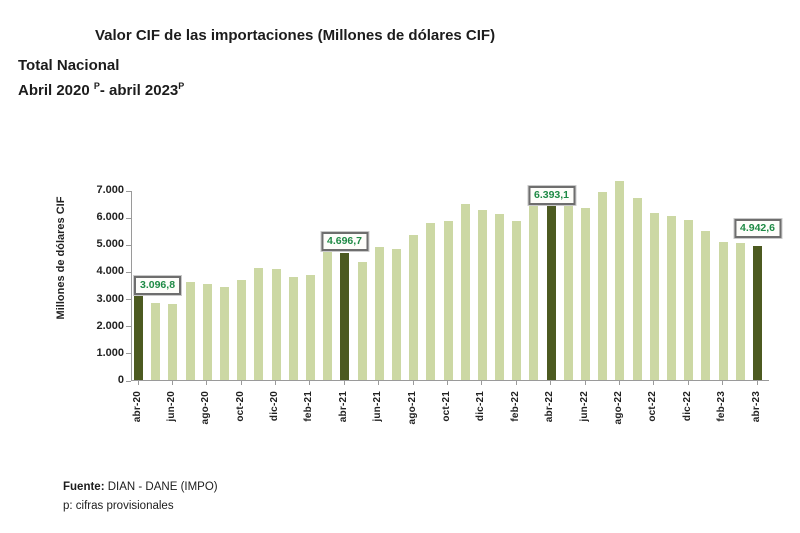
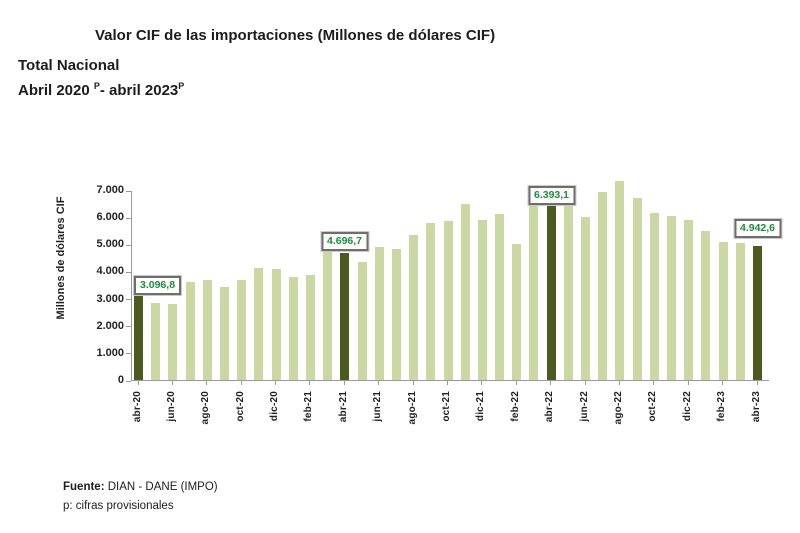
ago-20: 3500 -> 3700
dic-21: 6200 -> 5900
feb-22: 5800 -> 5000
jun-22: 6400 -> 6000
